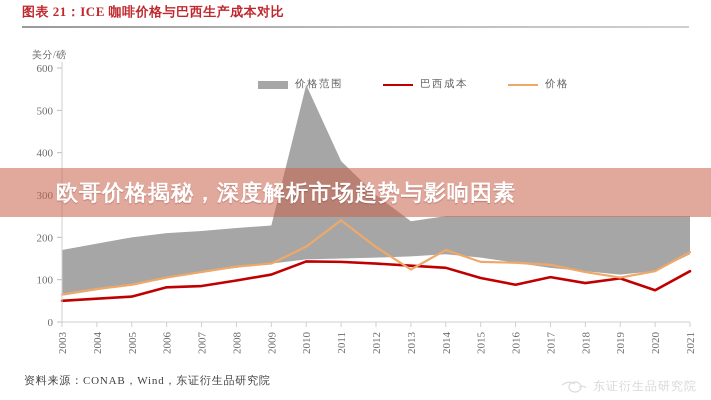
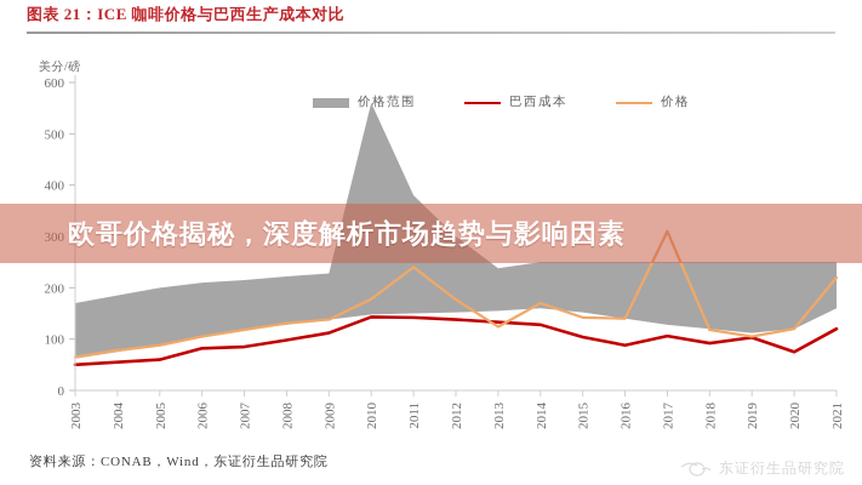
价格/2017: 140 -> 310
价格/2021: 160 -> 220
